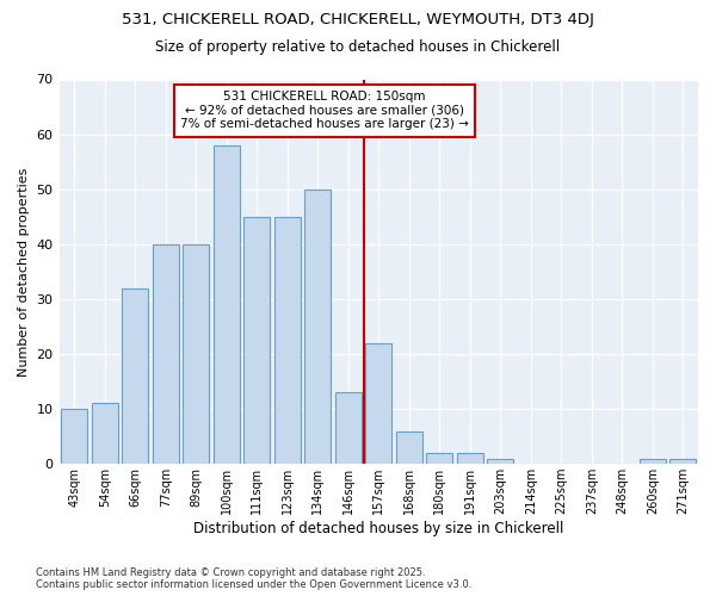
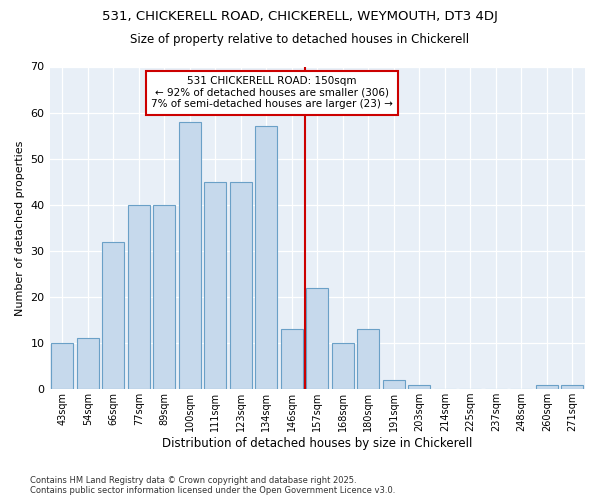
134sqm: 50 -> 57
168sqm: 6 -> 10
180sqm: 2 -> 13
